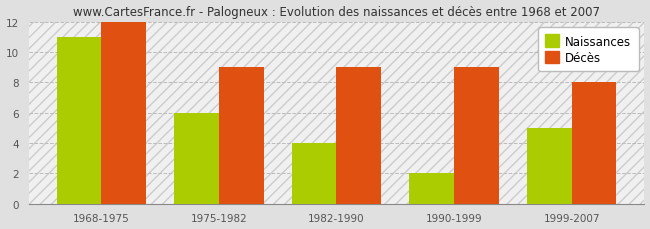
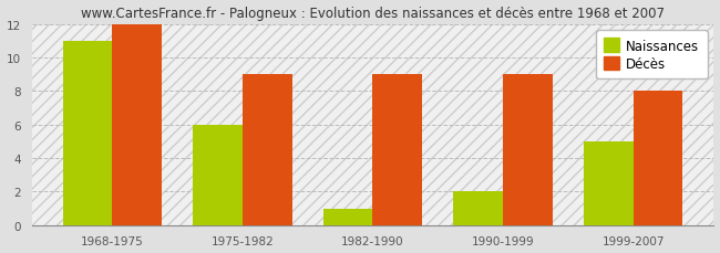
Naissances/1982-1990: 4 -> 1
